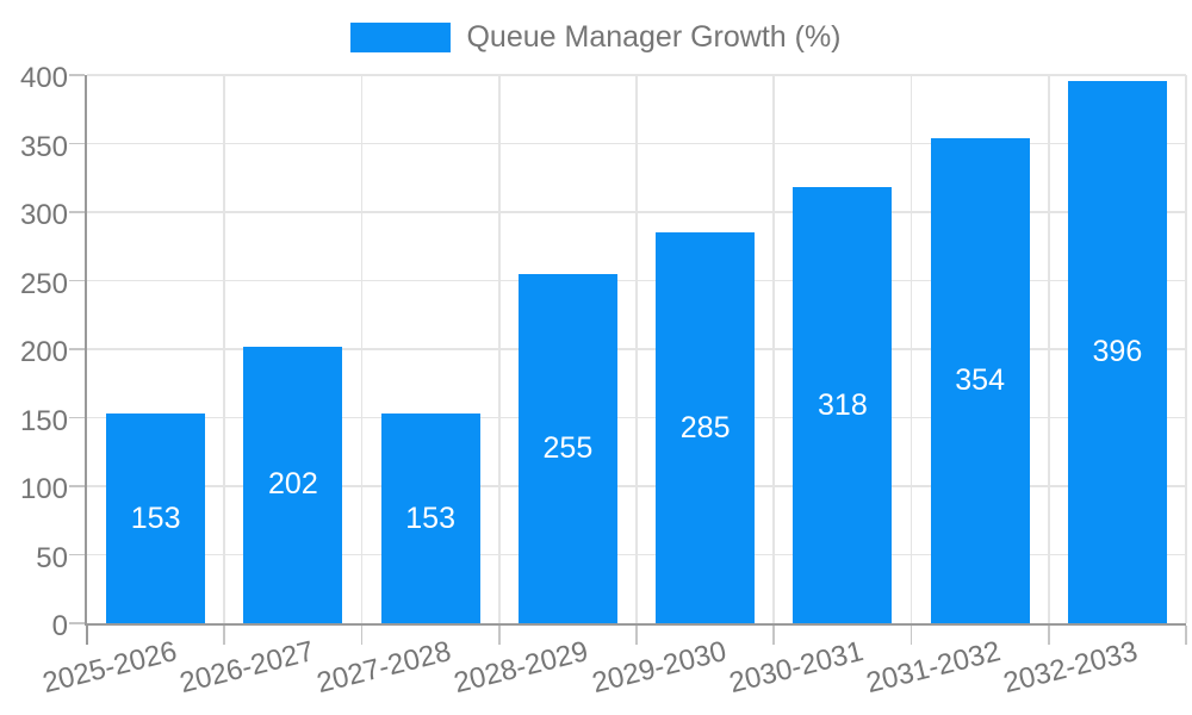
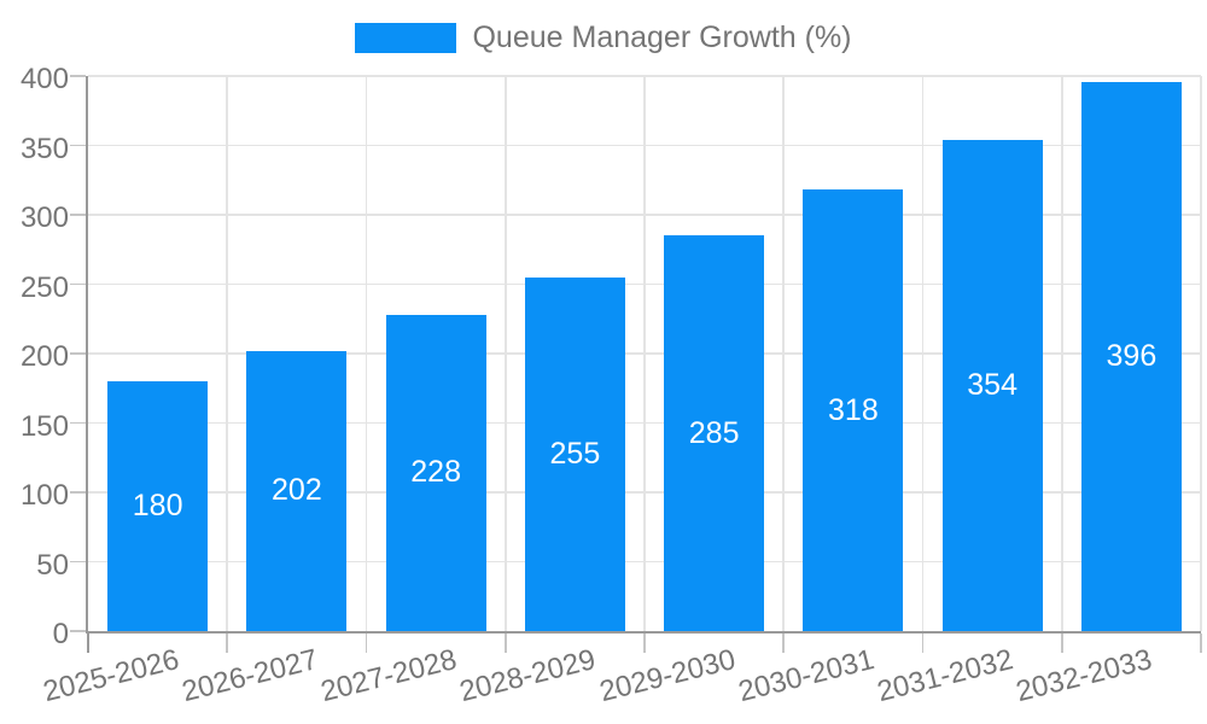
2025-2026: 153 -> 180
2027-2028: 153 -> 228
